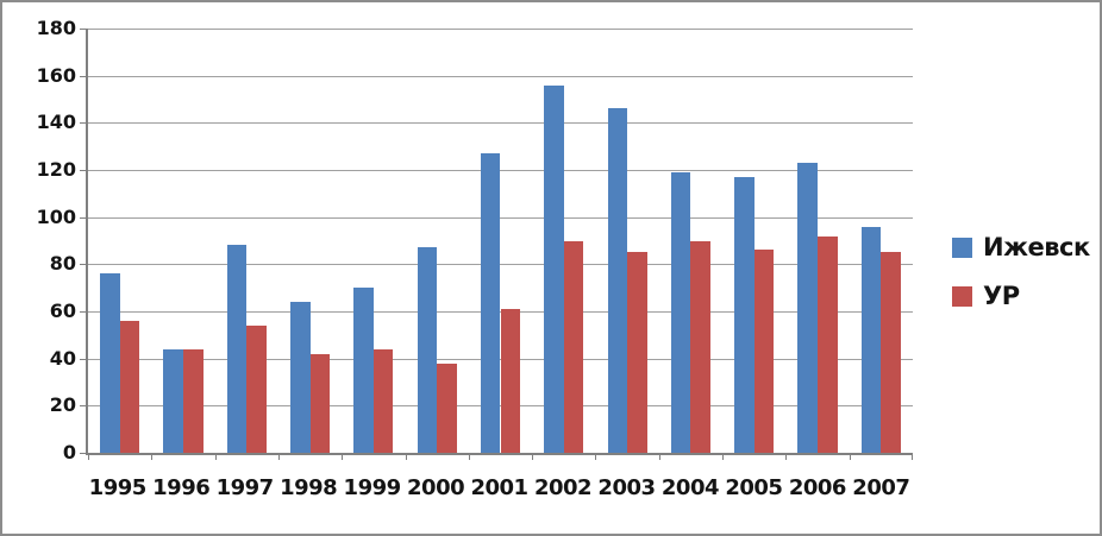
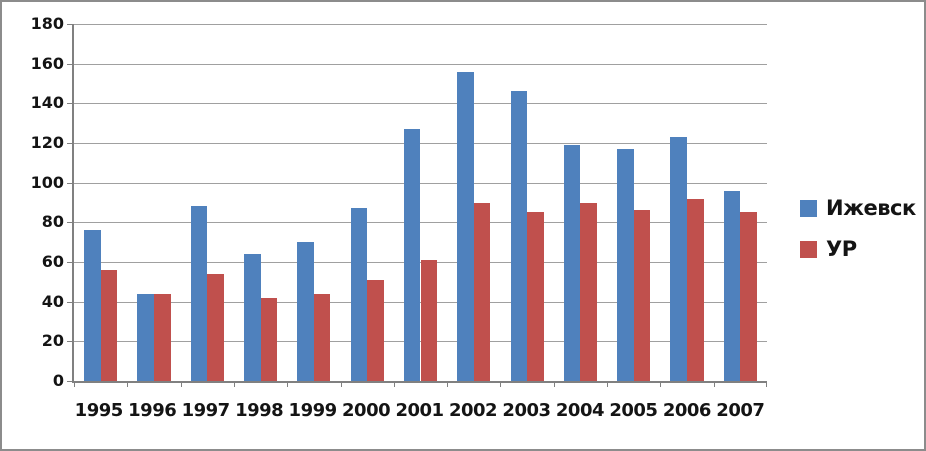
УР/2000: 38 -> 51
